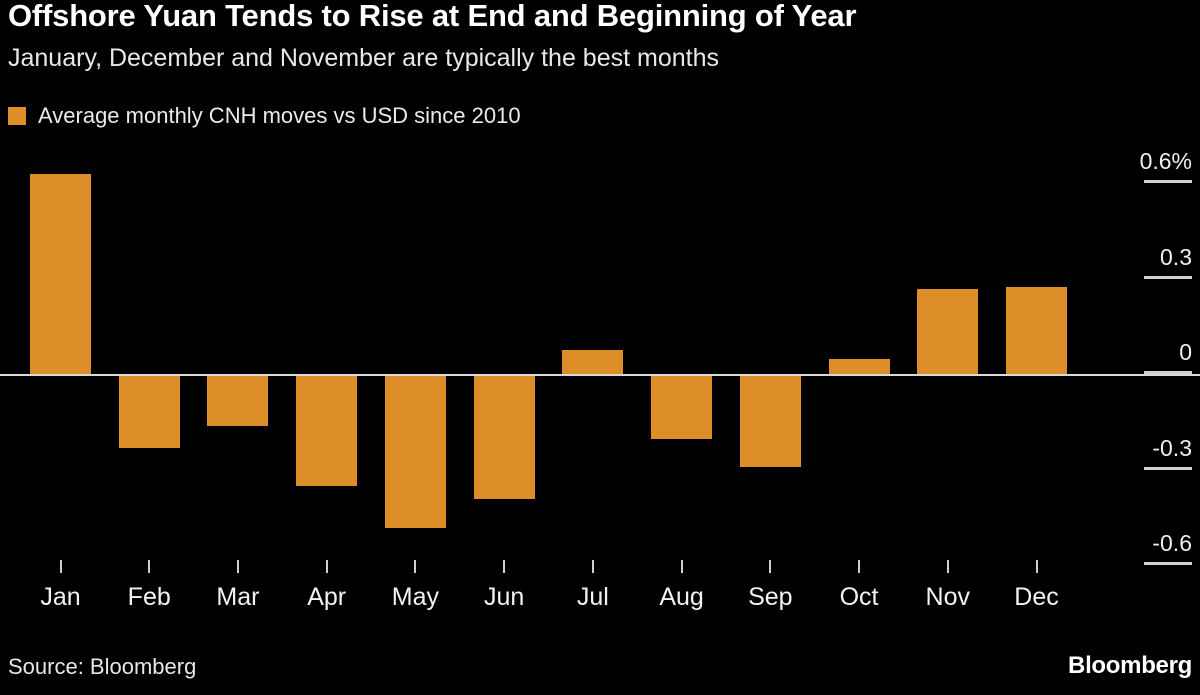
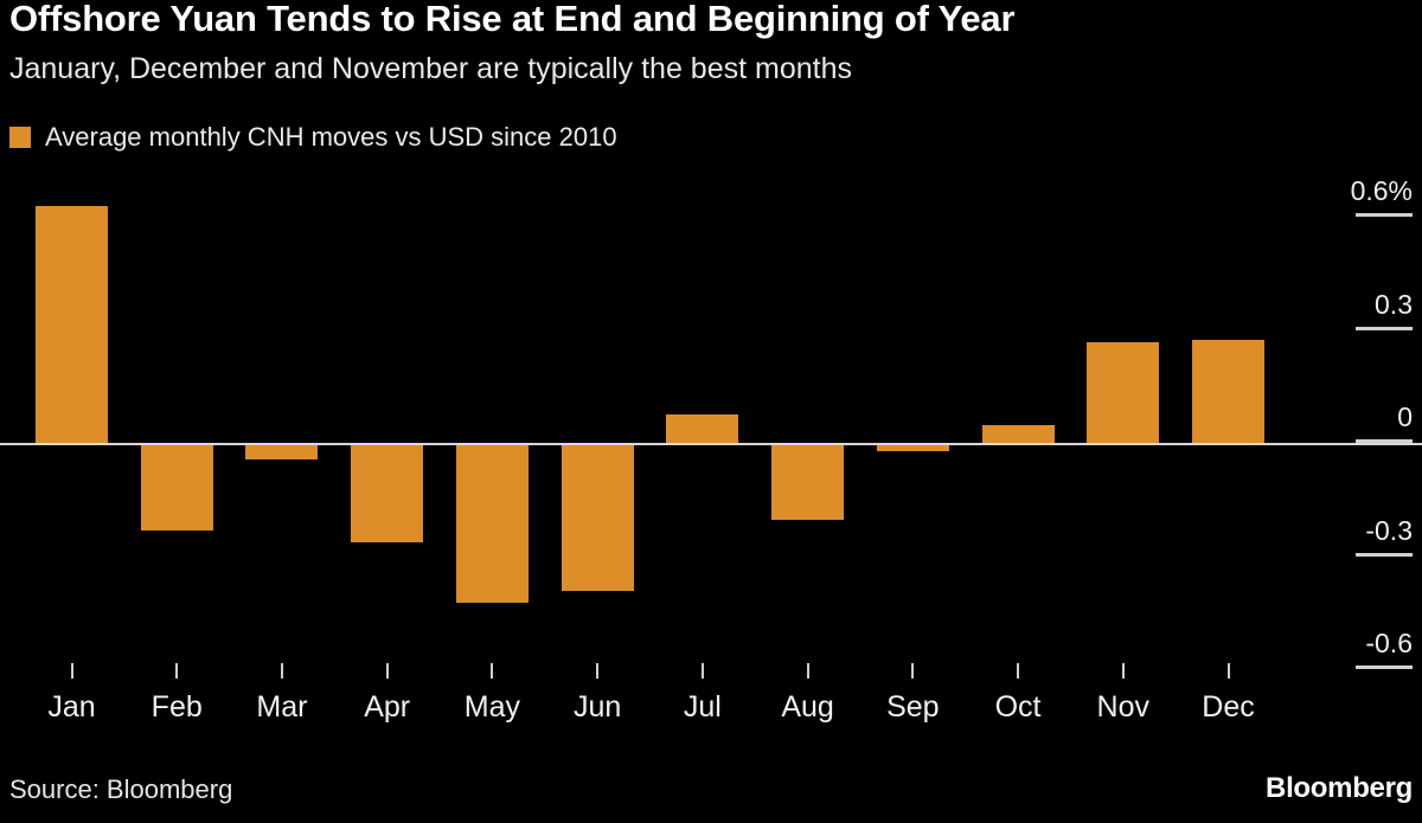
Mar: -0.16% -> -0.04%
Apr: -0.35% -> -0.26%
May: -0.48% -> -0.42%
Sep: -0.29% -> -0.02%
